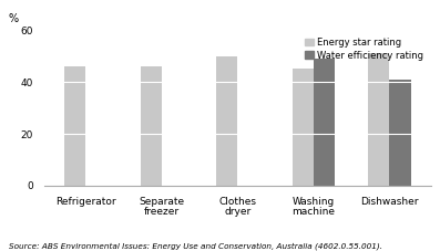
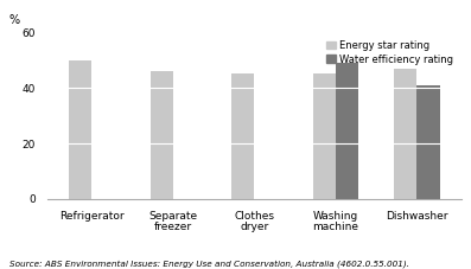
Energy star rating/Refrigerator: 46 -> 50
Energy star rating/Clothes dryer: 50 -> 45
Energy star rating/Dishwasher: 51 -> 47
